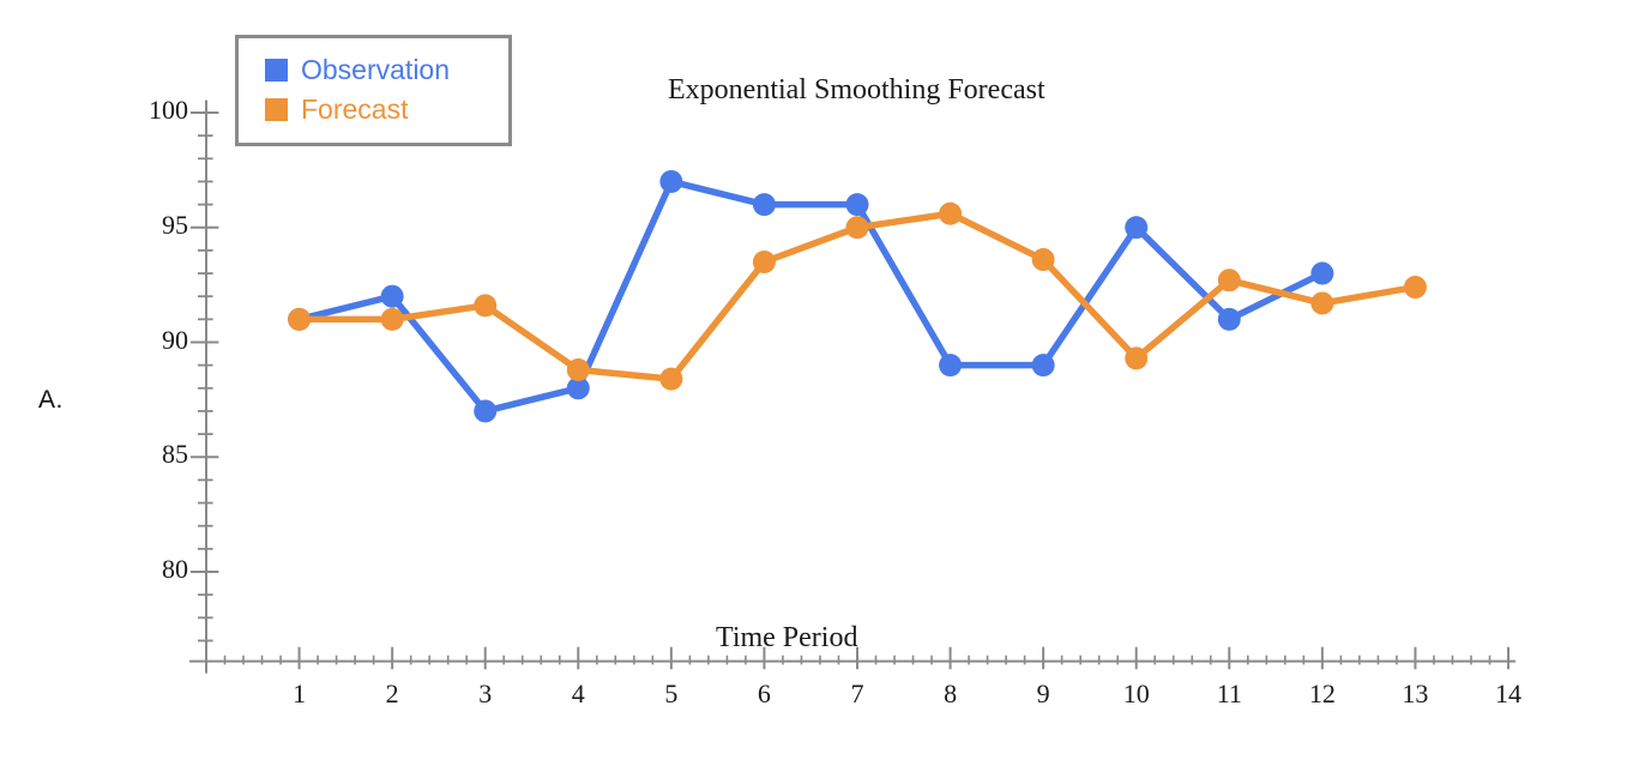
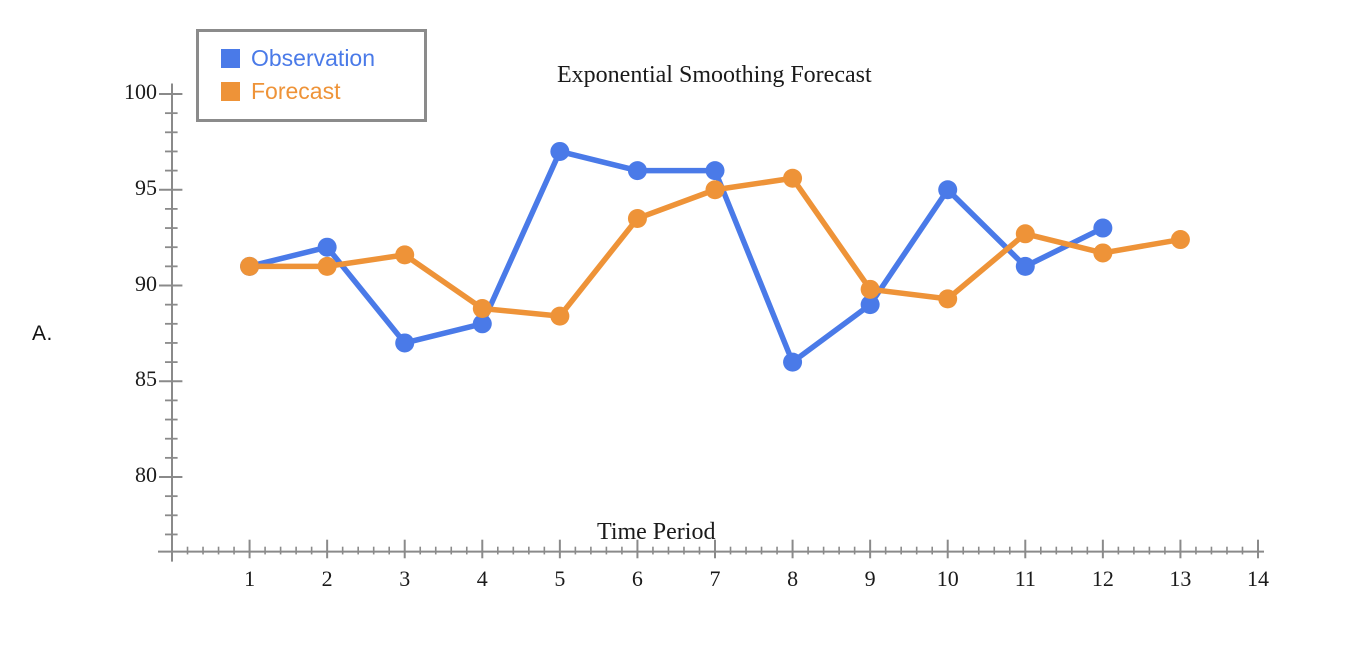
Observation/8: 89 -> 86
Forecast/9: 93.6 -> 89.8
